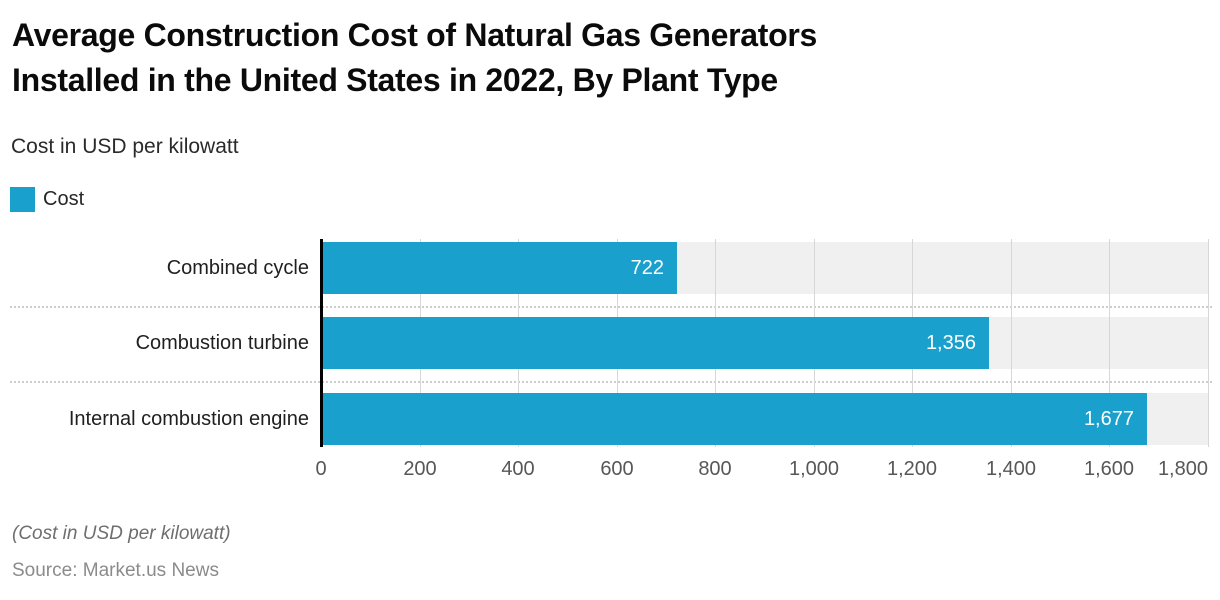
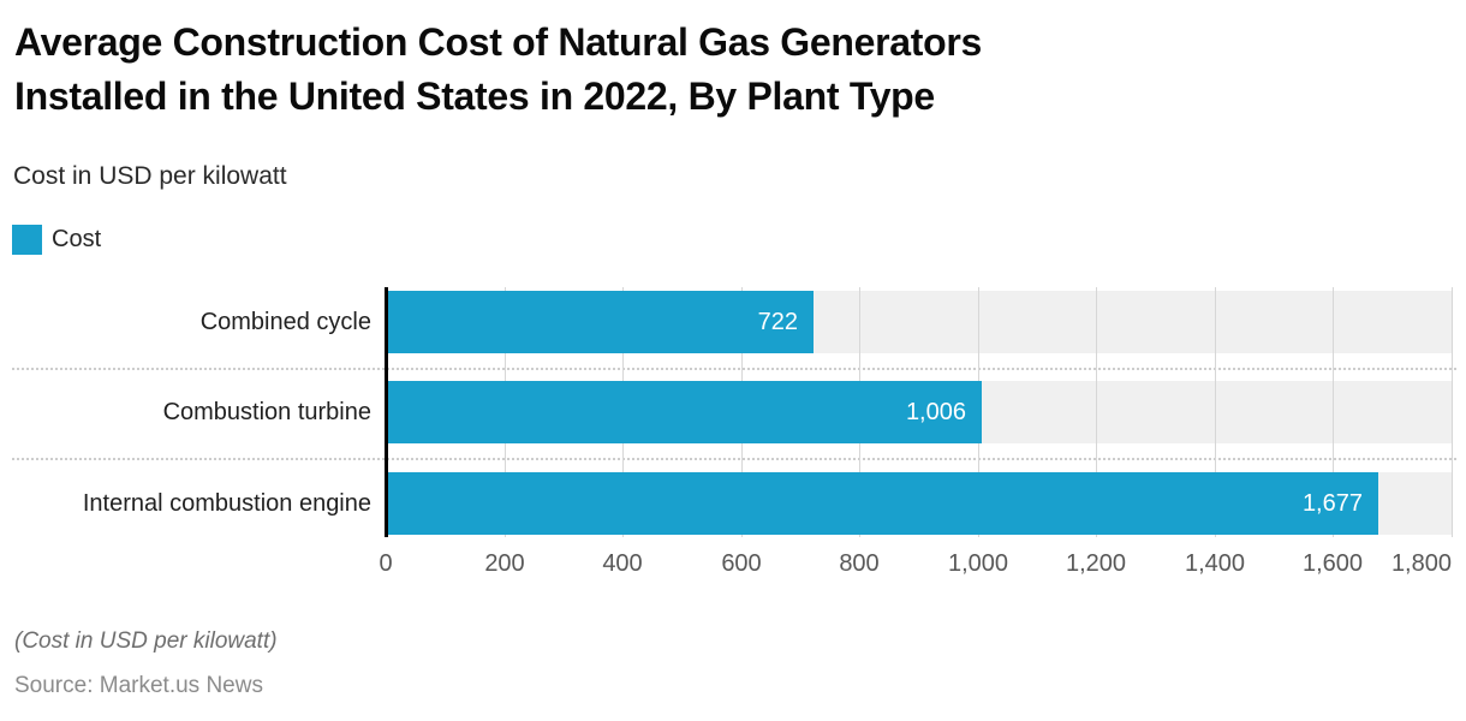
Combustion turbine: 1,356 -> 1,006
